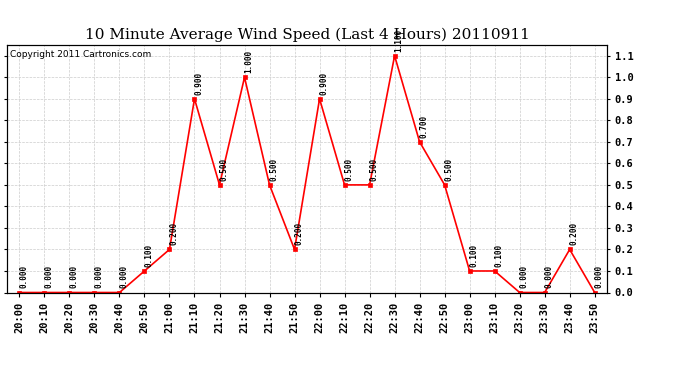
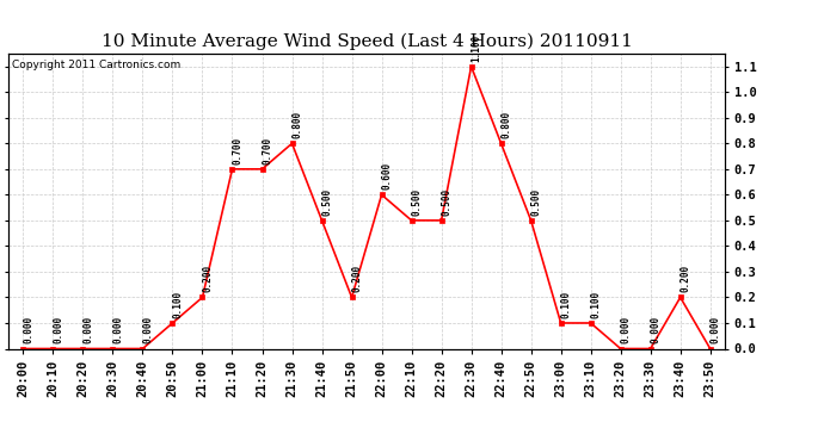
21:10: 0.900 -> 0.700
21:20: 0.500 -> 0.700
21:30: 1.000 -> 0.800
22:00: 0.900 -> 0.600
22:40: 0.700 -> 0.800
